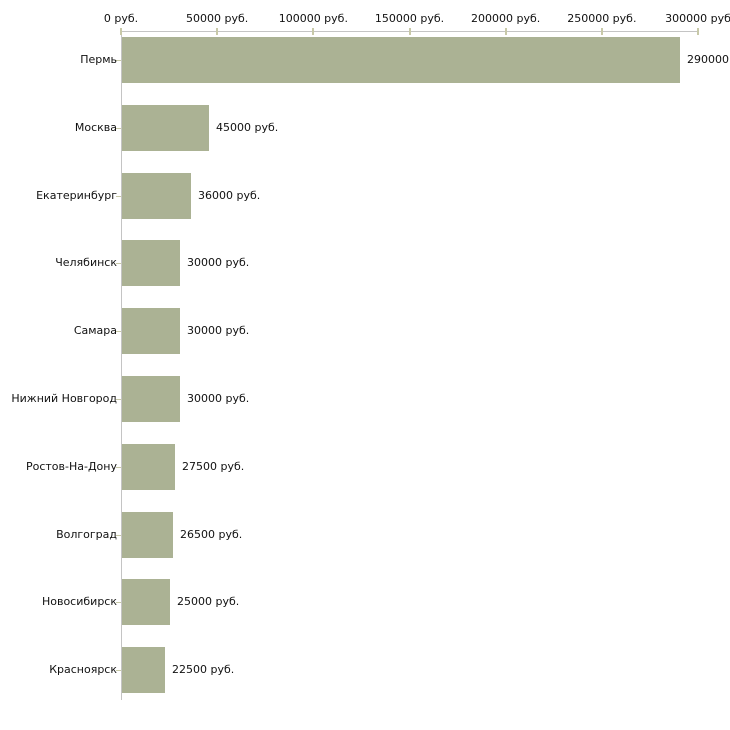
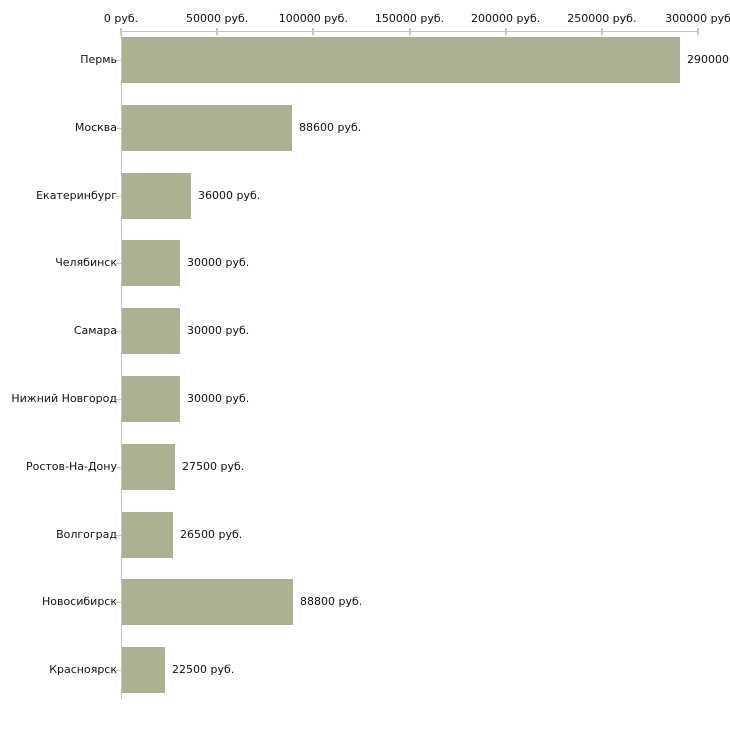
Москва: 45000 -> 88600
Новосибирск: 25000 -> 88800
